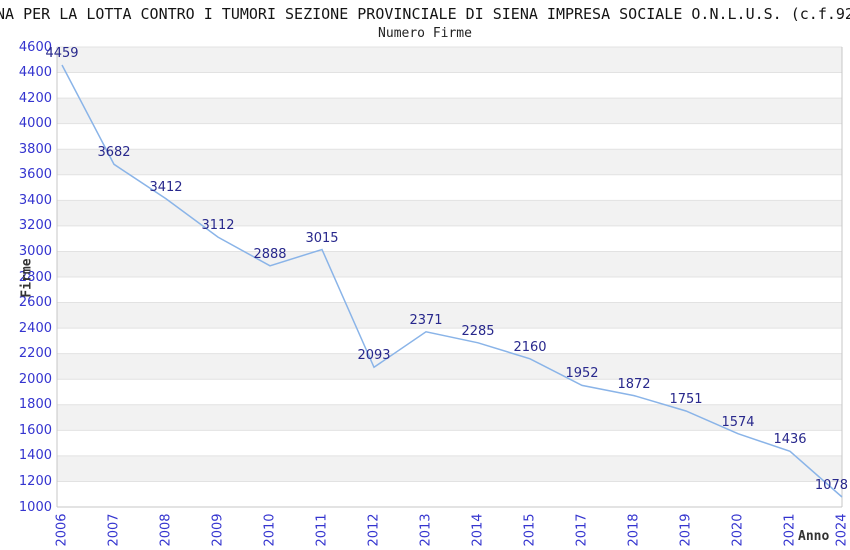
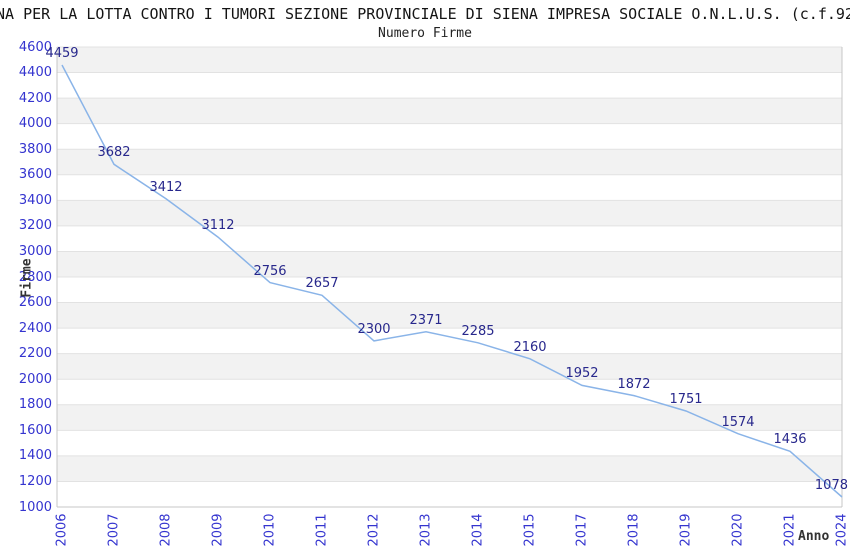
2010: 2888 -> 2756
2011: 3015 -> 2657
2012: 2093 -> 2300
